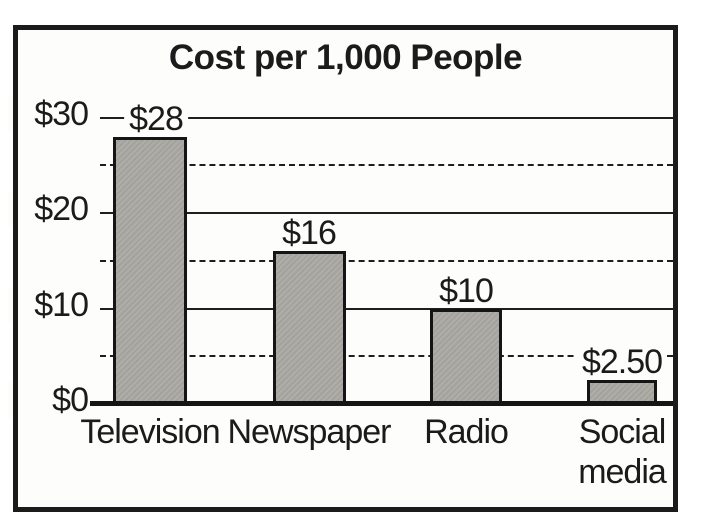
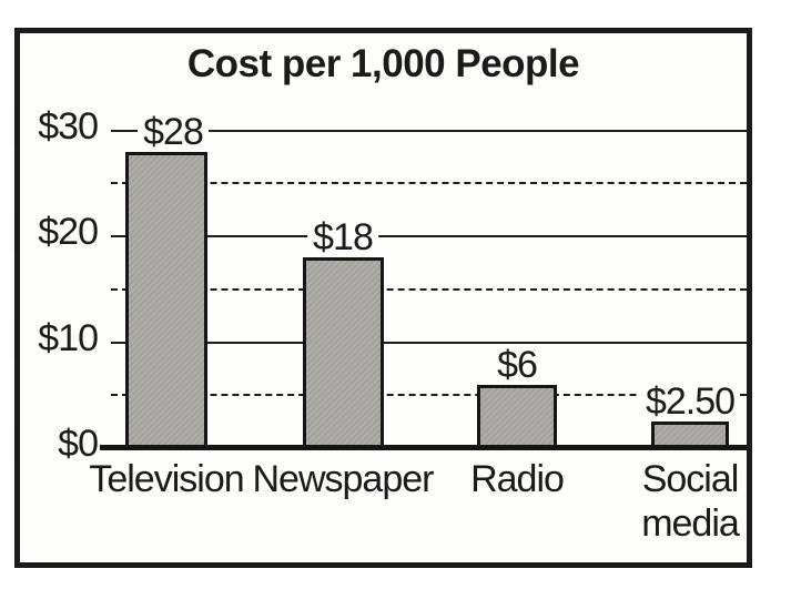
Newspaper: $16 -> $18
Radio: $10 -> $6
